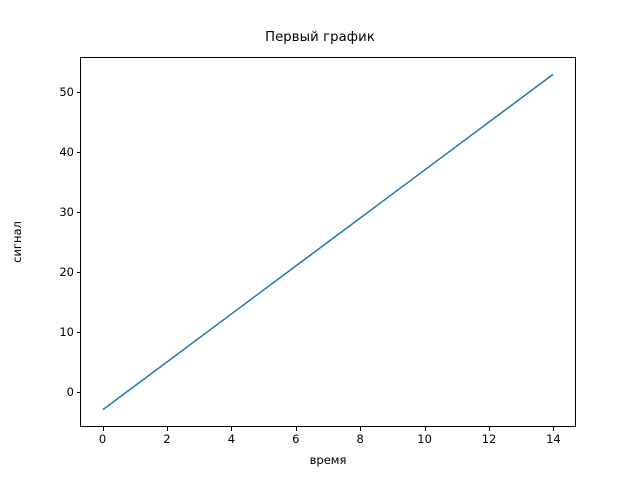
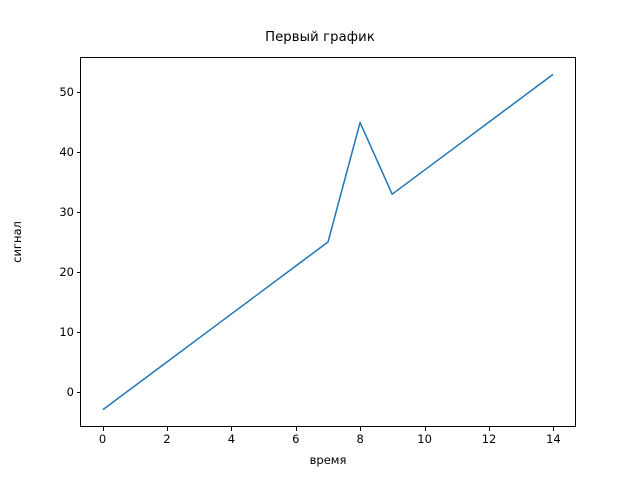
8: 29 -> 45
